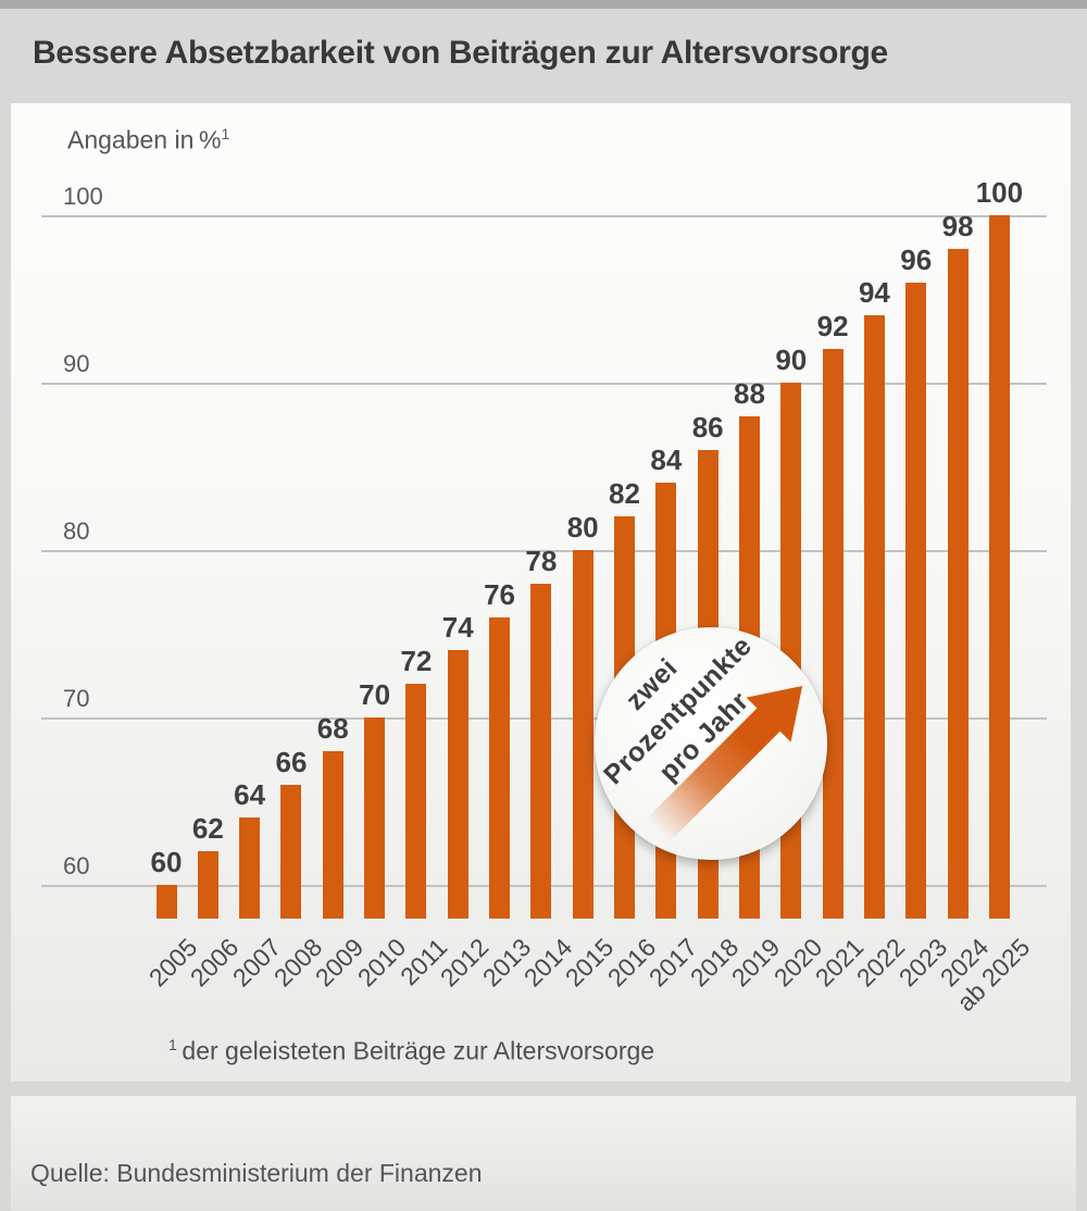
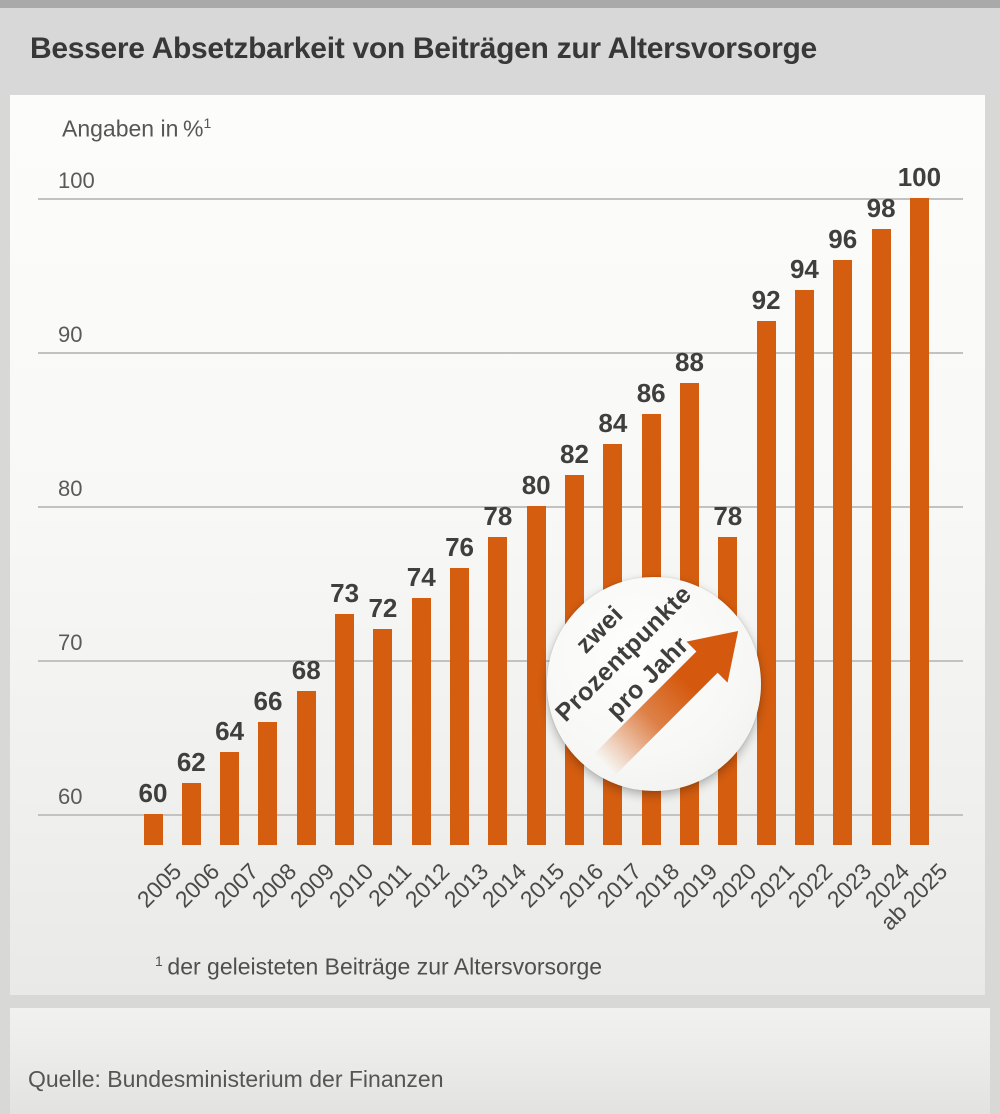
2010: 70 -> 73
2020: 90 -> 78
